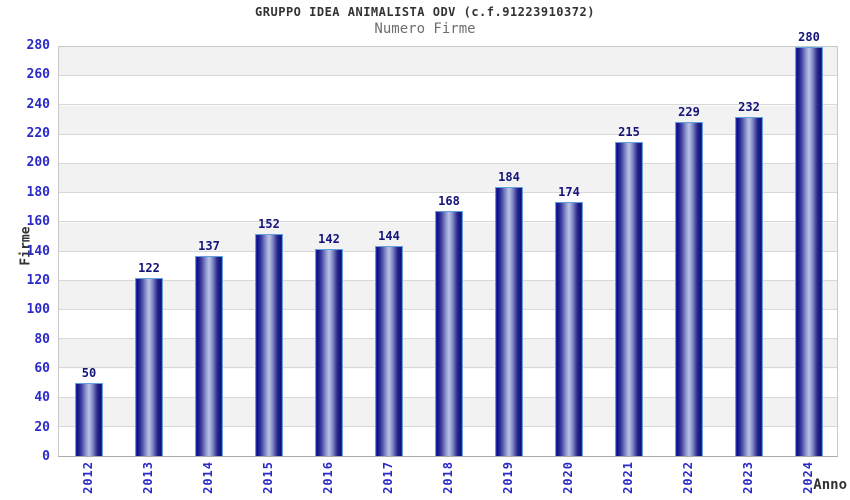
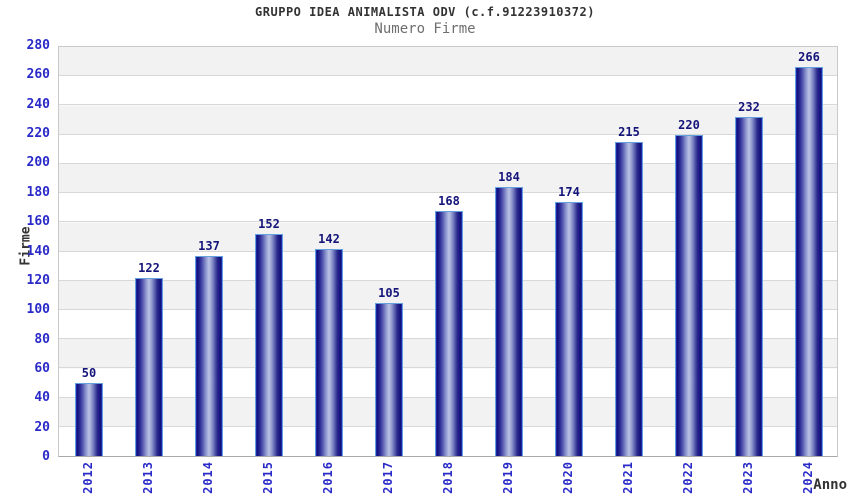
2017: 144 -> 105
2022: 229 -> 220
2024: 280 -> 266
